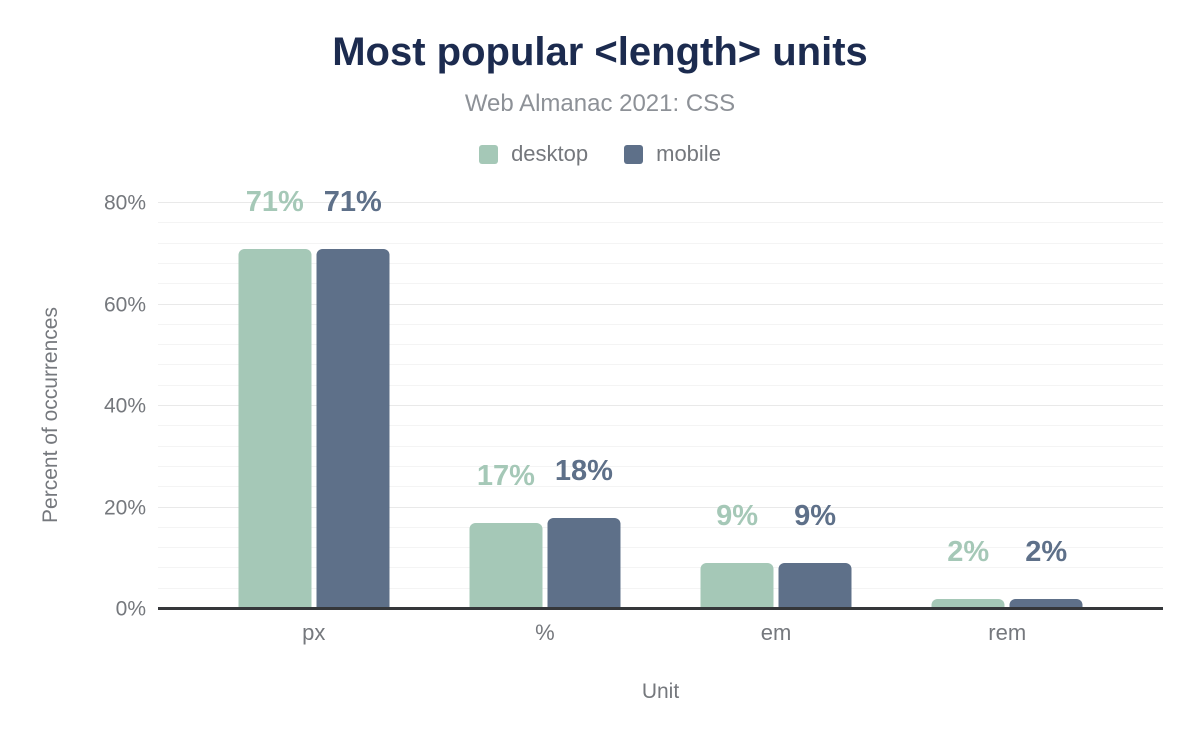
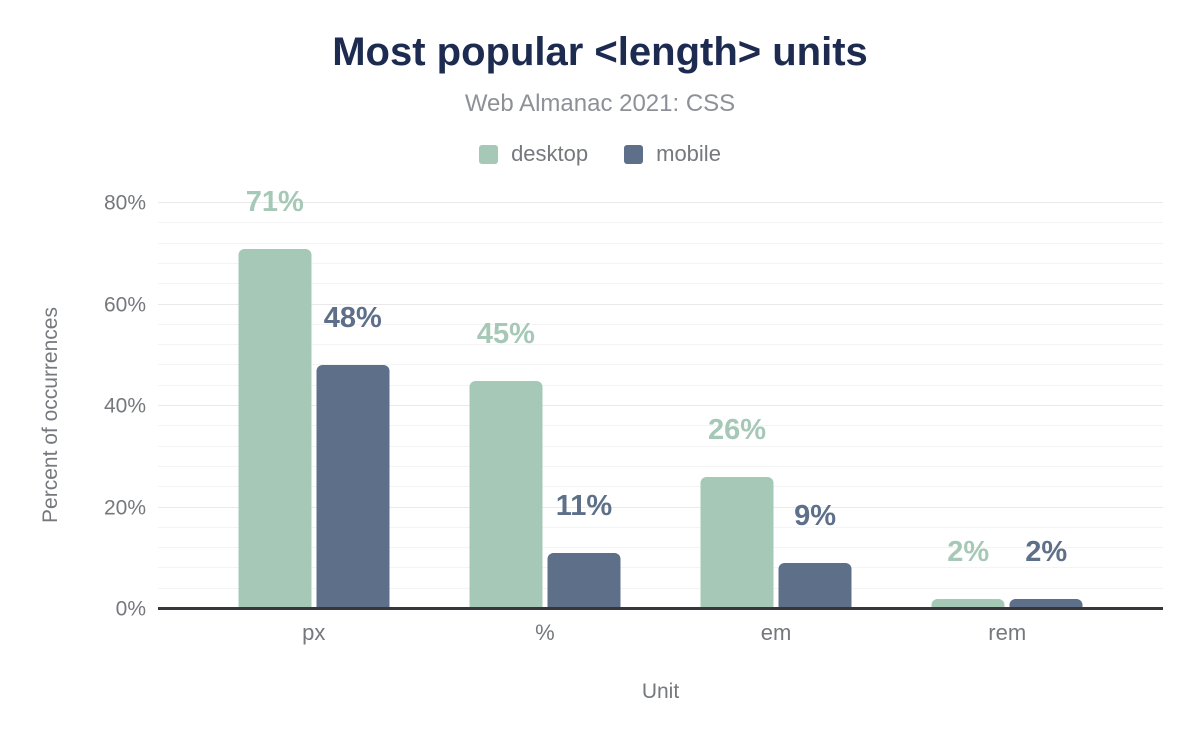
mobile/px: 71% -> 48%
desktop/%: 17% -> 45%
mobile/%: 18% -> 11%
desktop/em: 9% -> 26%
